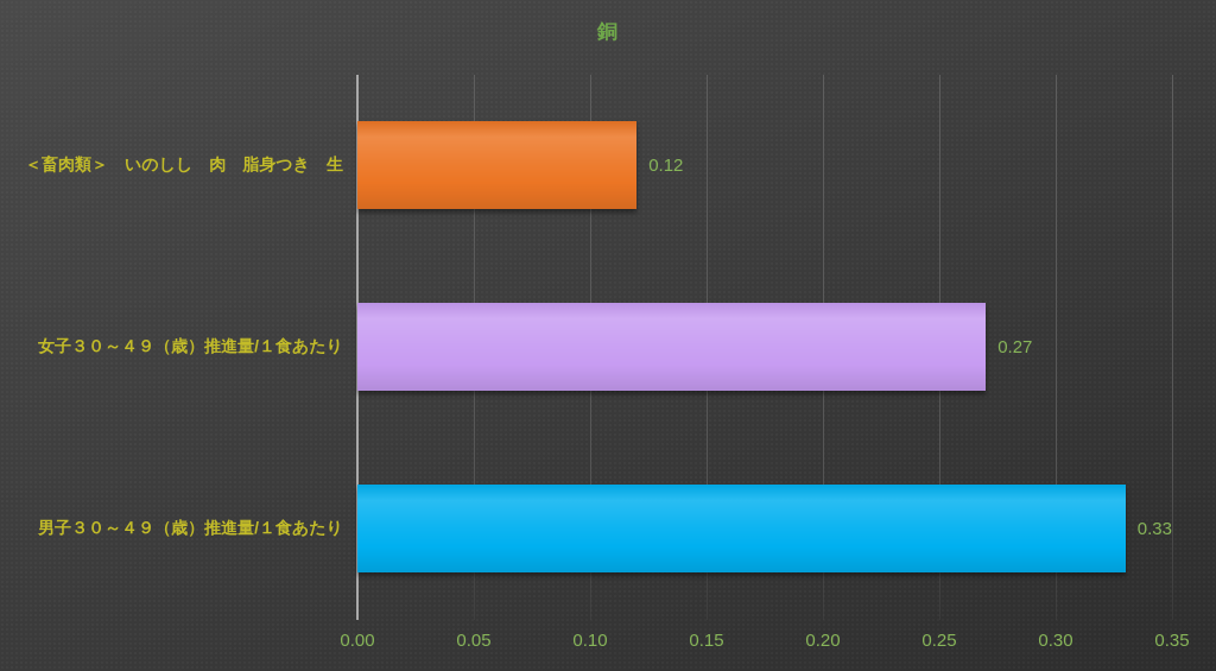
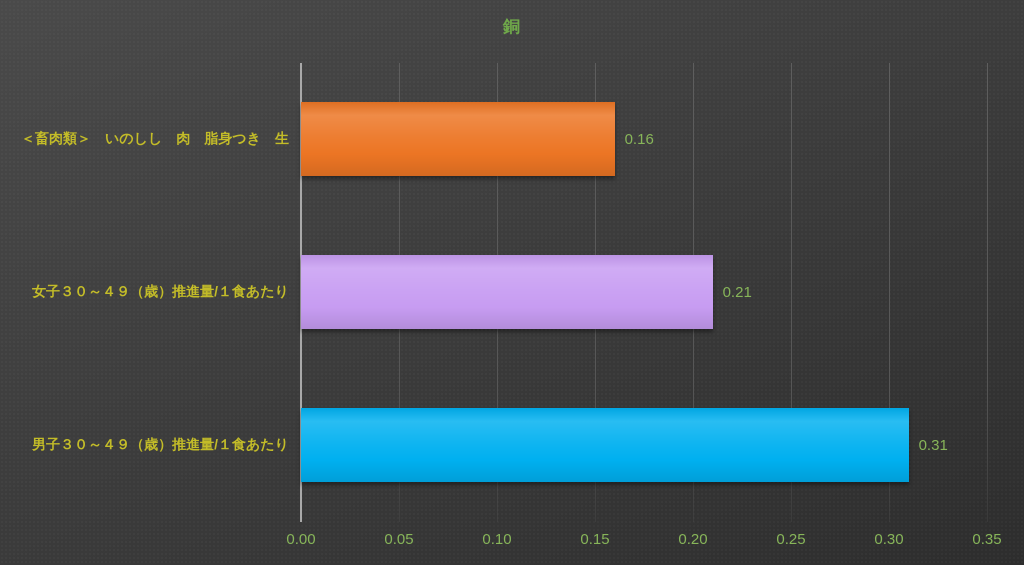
＜畜肉類＞ いのしし 肉 脂身つき 生: 0.12 -> 0.16
女子３０～４９（歳）推進量/１食あたり: 0.27 -> 0.21
男子３０～４９（歳）推進量/１食あたり: 0.33 -> 0.31
